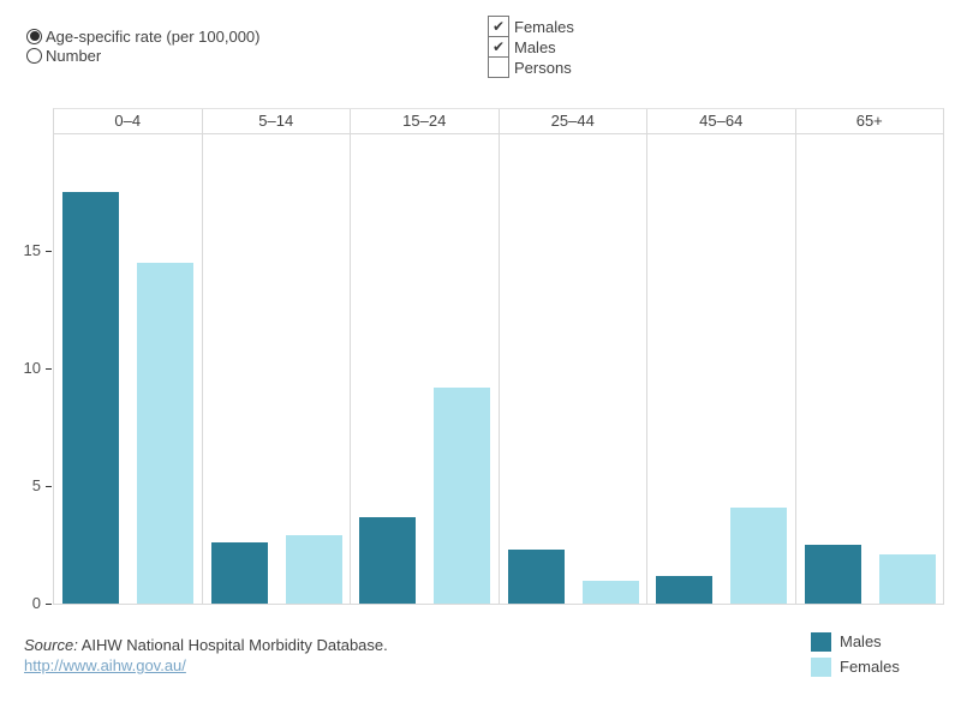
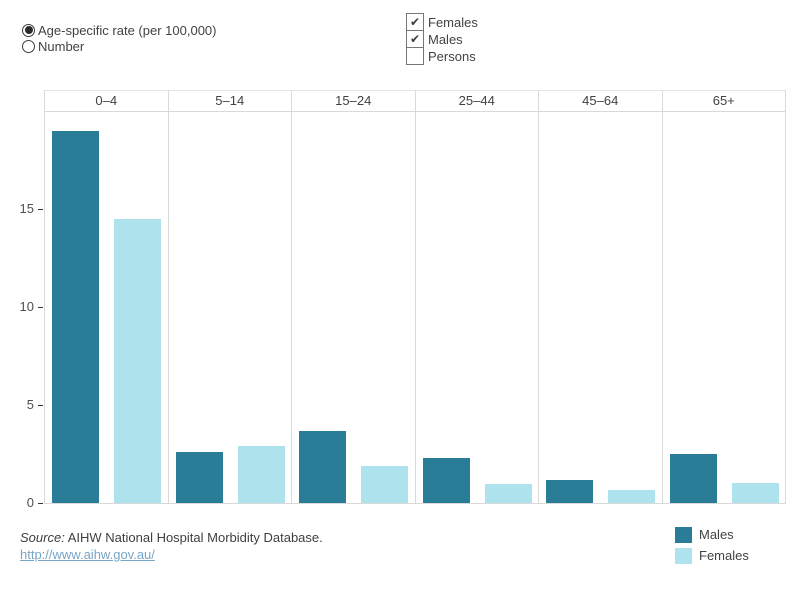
Males/0–4: 17.5 -> 19.0
Females/15–24: 9.2 -> 1.9
Females/45–64: 4.1 -> 0.7
Females/65+: 2.1 -> 1.0
